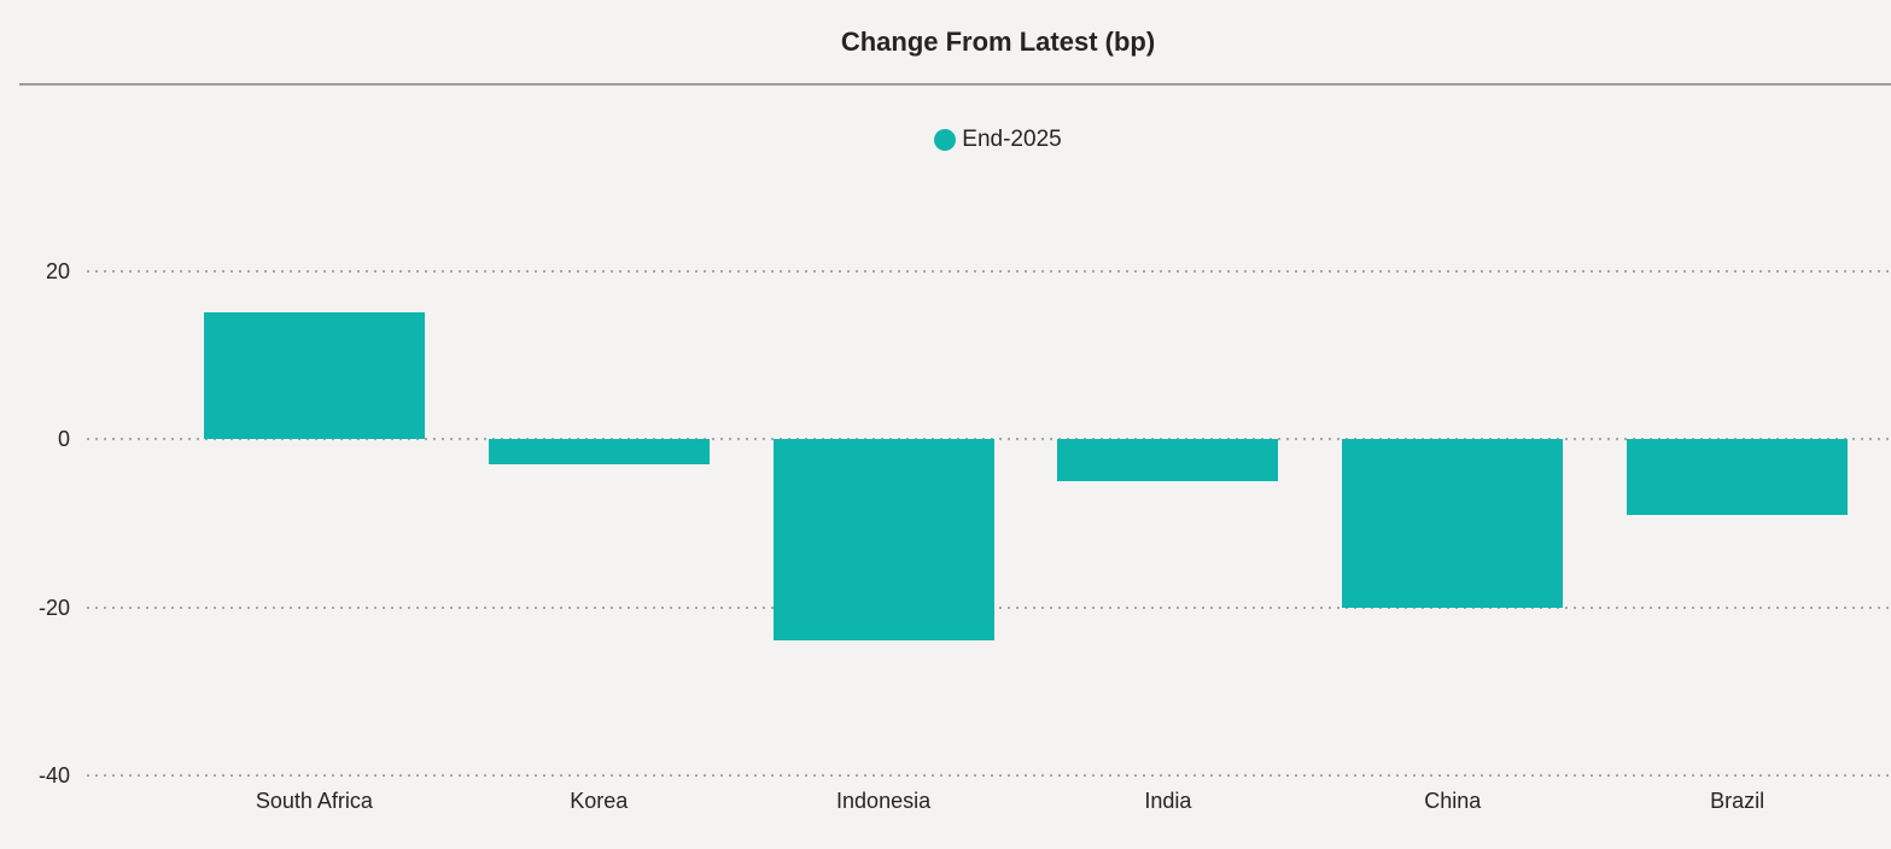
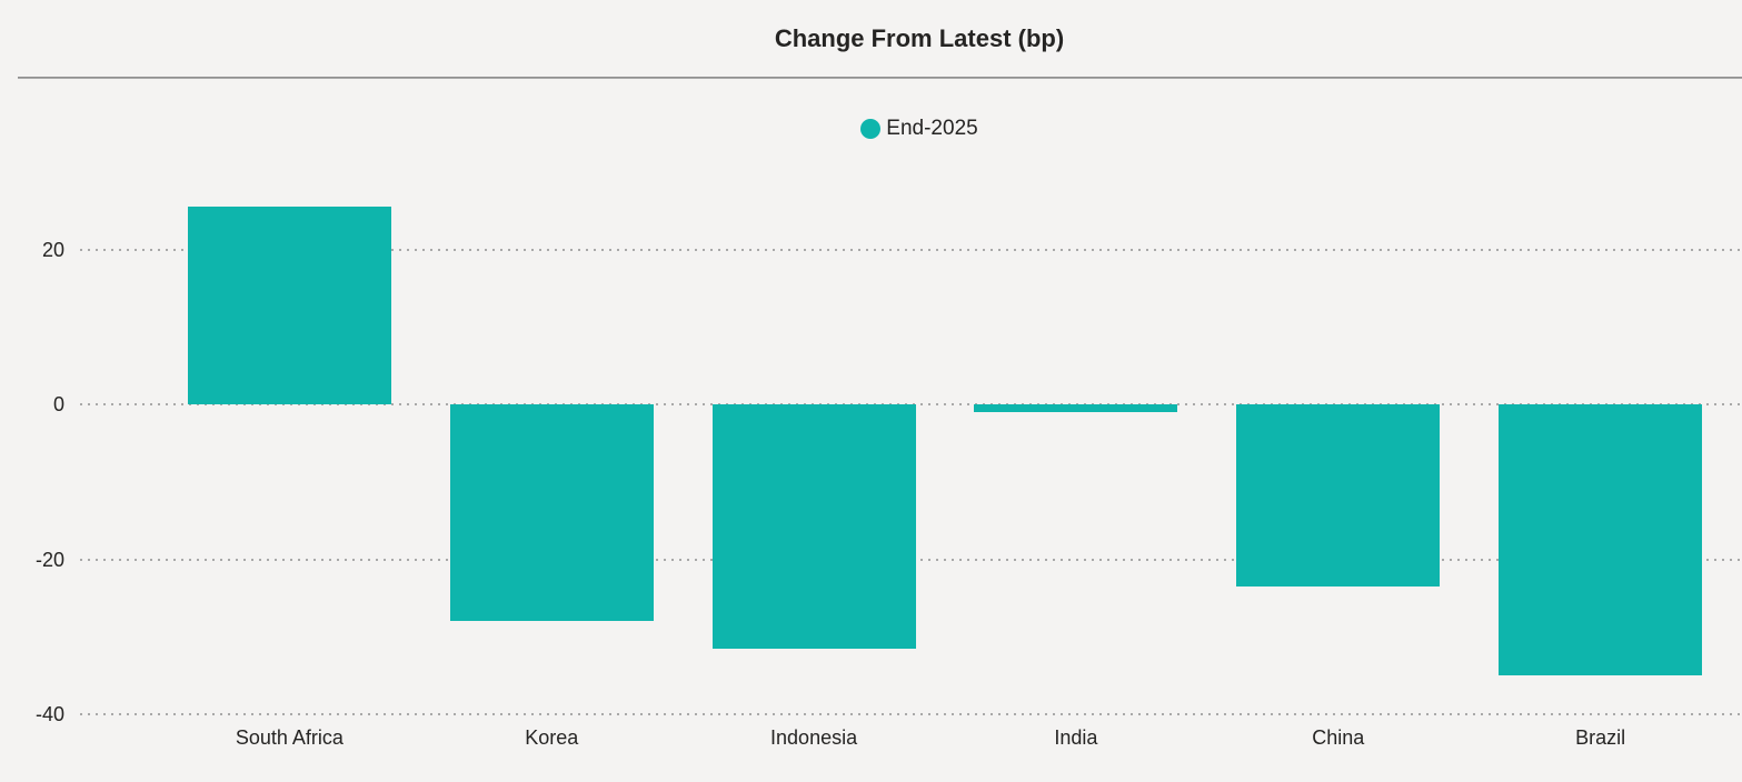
South Africa: 15 -> 26
Korea: -3 -> -28
Indonesia: -24 -> -32
India: -5 -> -1
China: -20 -> -24
Brazil: -9 -> -35
